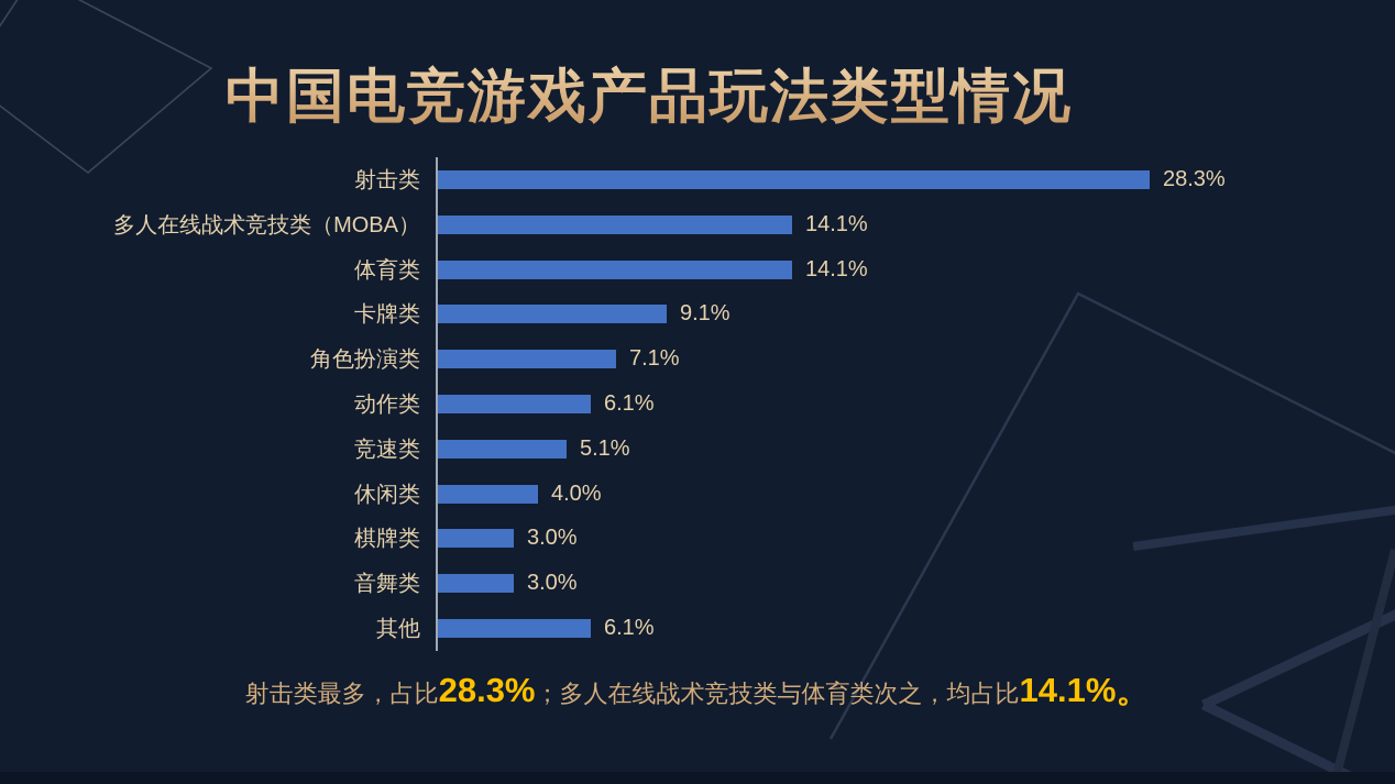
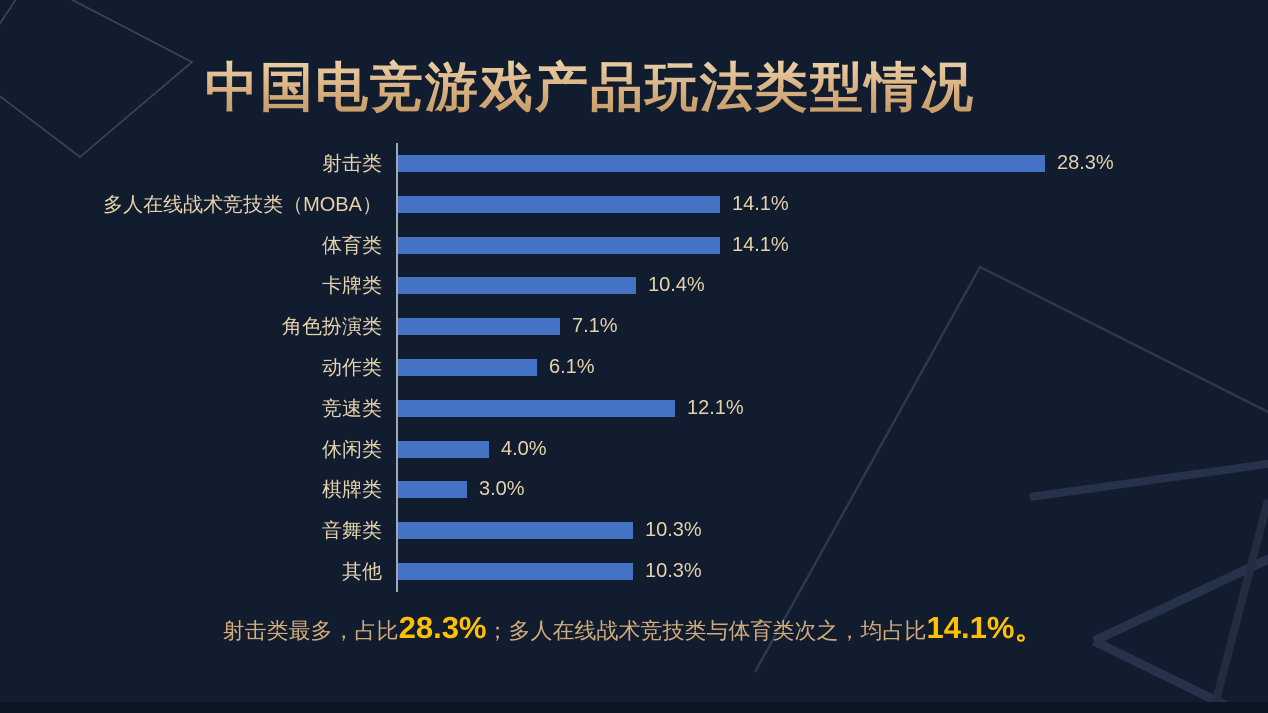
卡牌类: 9.1% -> 10.4%
竞速类: 5.1% -> 12.1%
音舞类: 3.0% -> 10.3%
其他: 6.1% -> 10.3%
